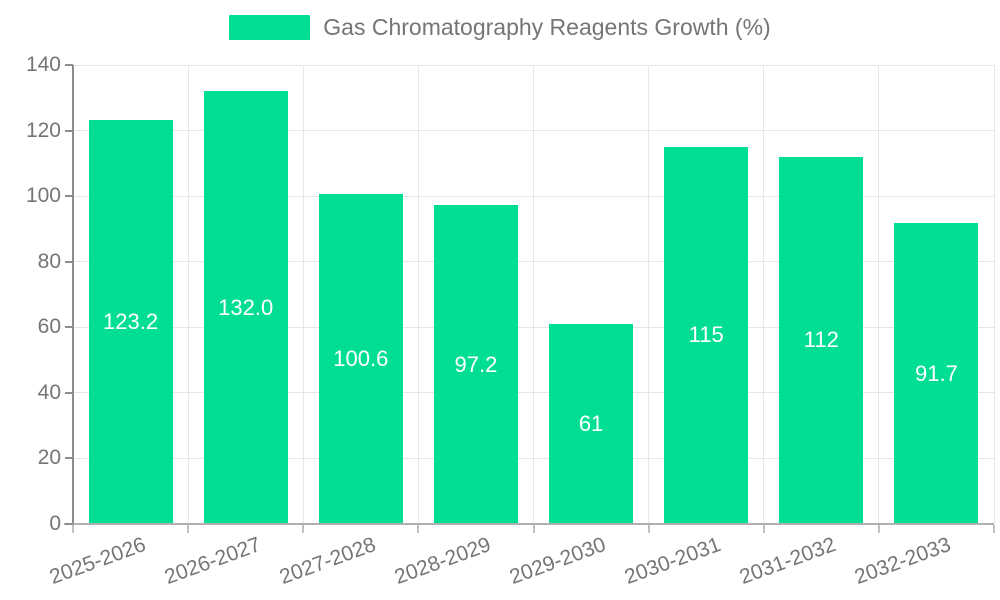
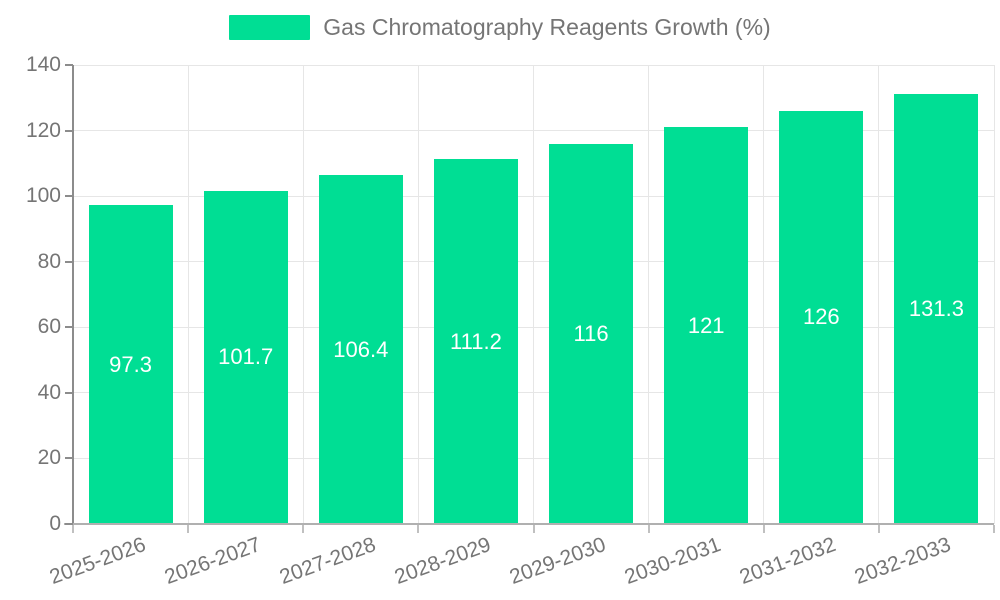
2025-2026: 123.2 -> 97.3
2026-2027: 132.0 -> 101.7
2027-2028: 100.6 -> 106.4
2028-2029: 97.2 -> 111.2
2029-2030: 61 -> 116
2030-2031: 115 -> 121
2031-2032: 112 -> 126
2032-2033: 91.7 -> 131.3
